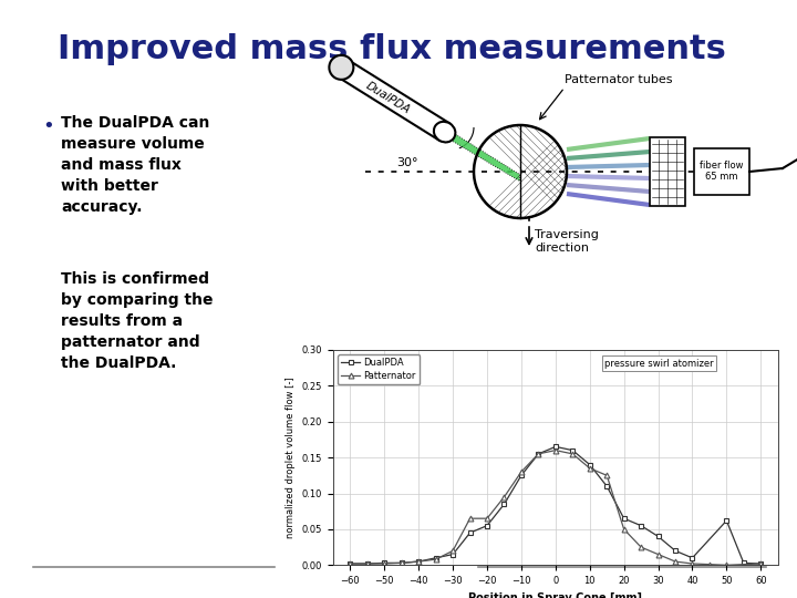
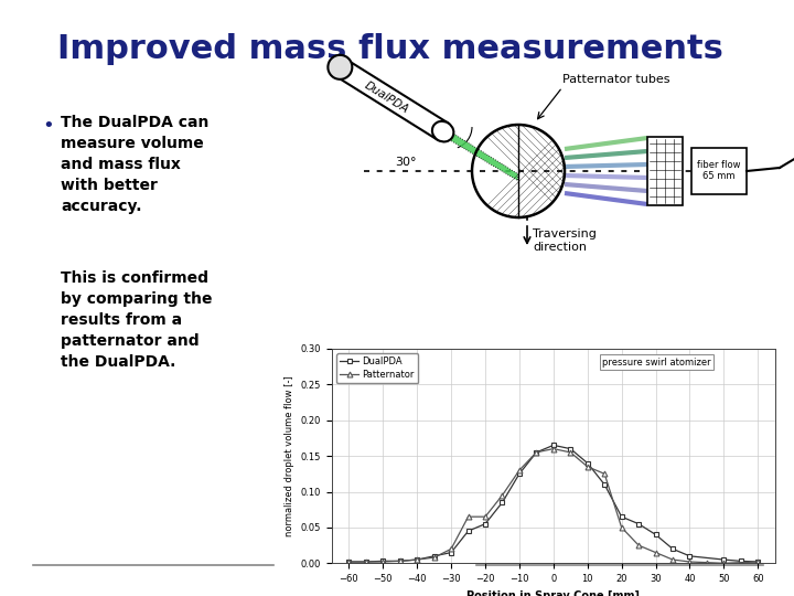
DualPDA/50: 0.062 -> 0.005
